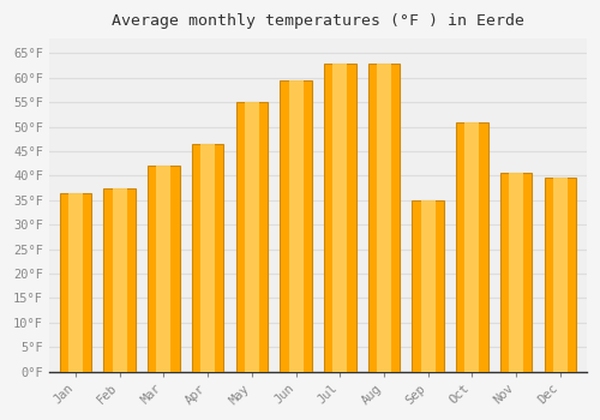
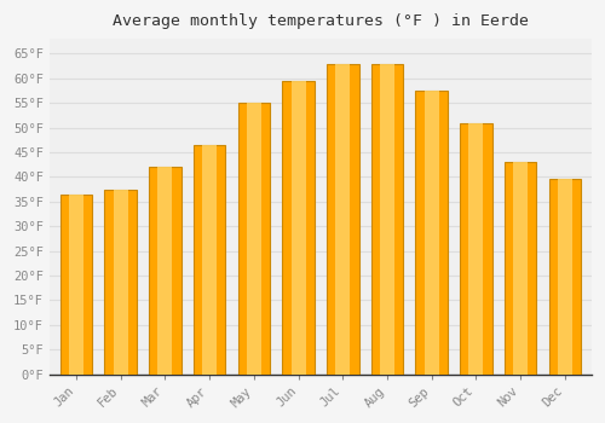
Sep: 35.0°F -> 57.5°F
Nov: 40.5°F -> 43.0°F
